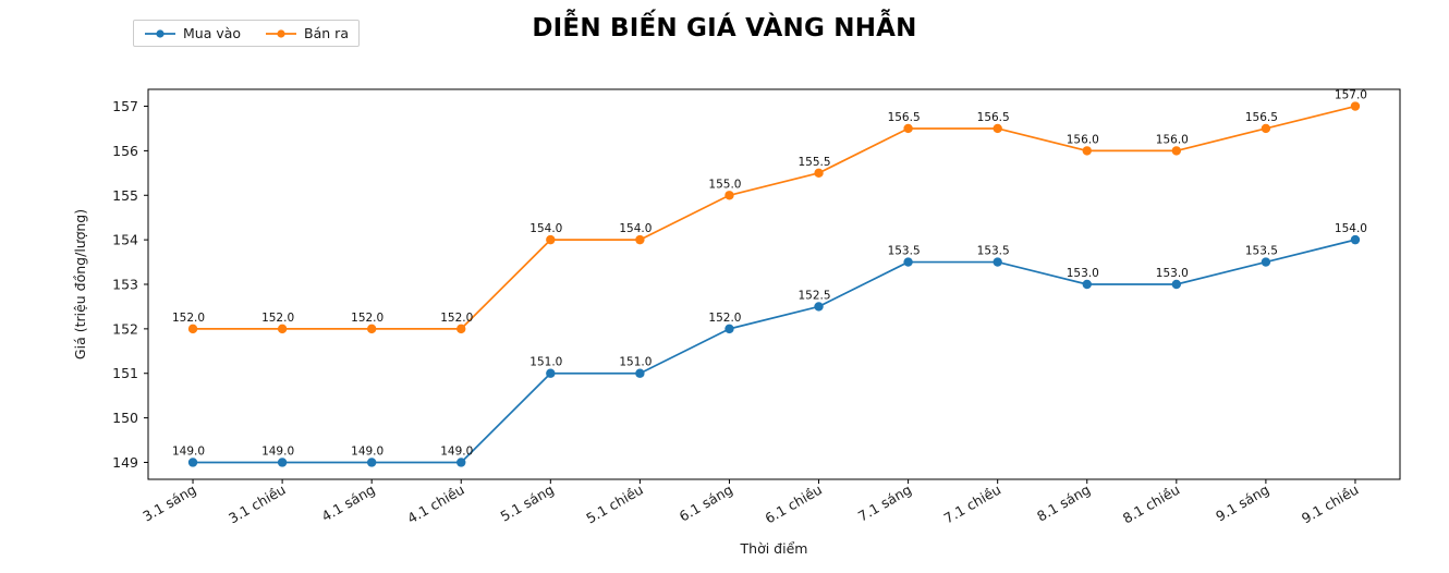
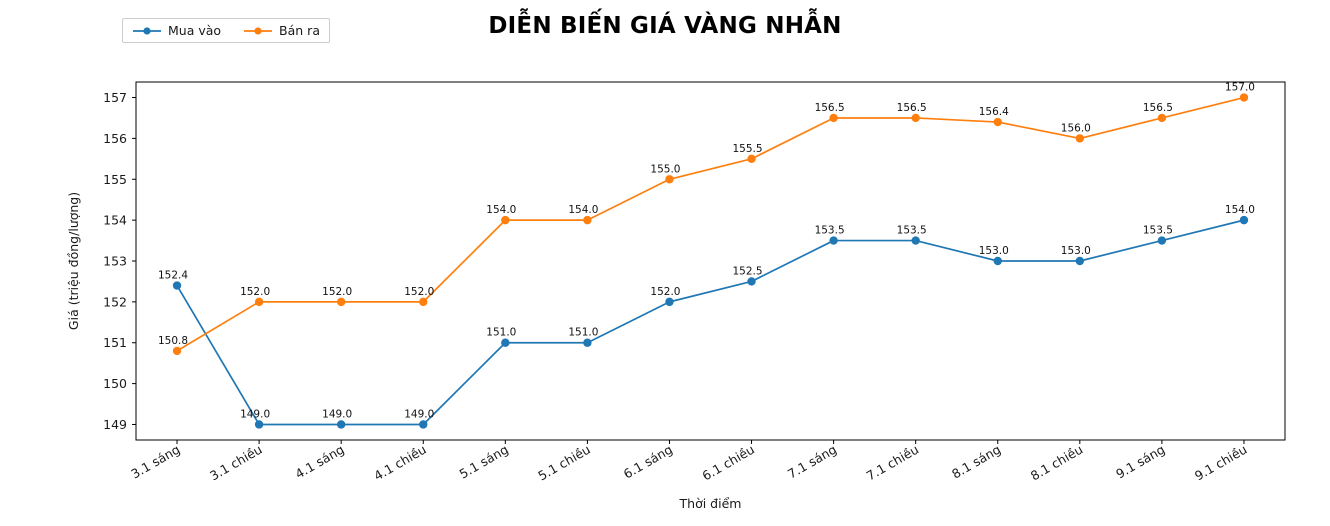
Mua vào/3.1 sáng: 149.0 -> 152.4
Bán ra/3.1 sáng: 152.0 -> 150.8
Bán ra/8.1 sáng: 156.0 -> 156.4
